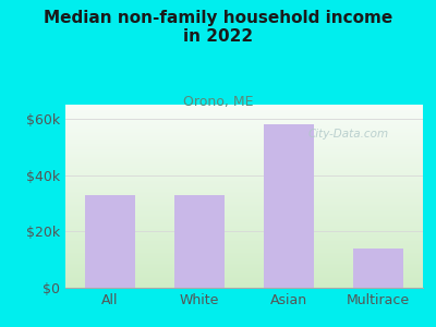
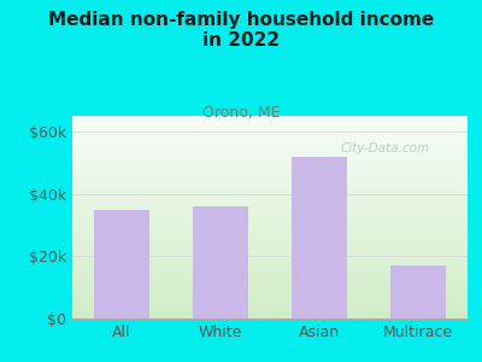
All: $33k -> $35k
White: $33k -> $36k
Asian: $58k -> $52k
Multirace: $14k -> $17k
